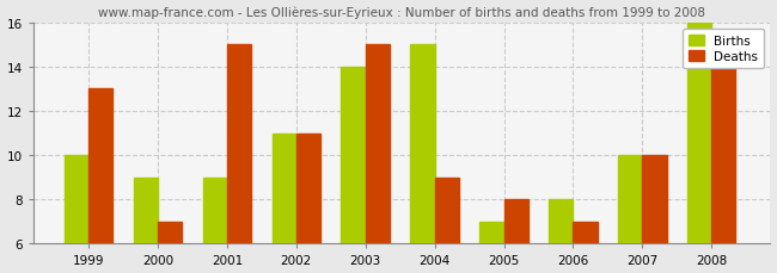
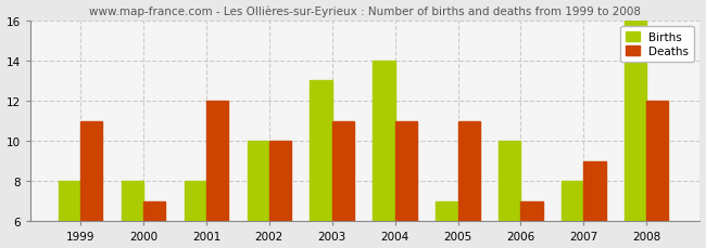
Births/1999: 10 -> 8
Deaths/1999: 13 -> 11
Births/2000: 9 -> 8
Births/2001: 9 -> 8
Deaths/2001: 15 -> 12
Births/2002: 11 -> 10
Deaths/2002: 11 -> 10
Births/2003: 14 -> 13
Deaths/2003: 15 -> 11
Births/2004: 15 -> 14
Deaths/2004: 9 -> 11
Deaths/2005: 8 -> 11
Births/2006: 8 -> 10
Births/2007: 10 -> 8
Deaths/2007: 10 -> 9
Deaths/2008: 14 -> 12
